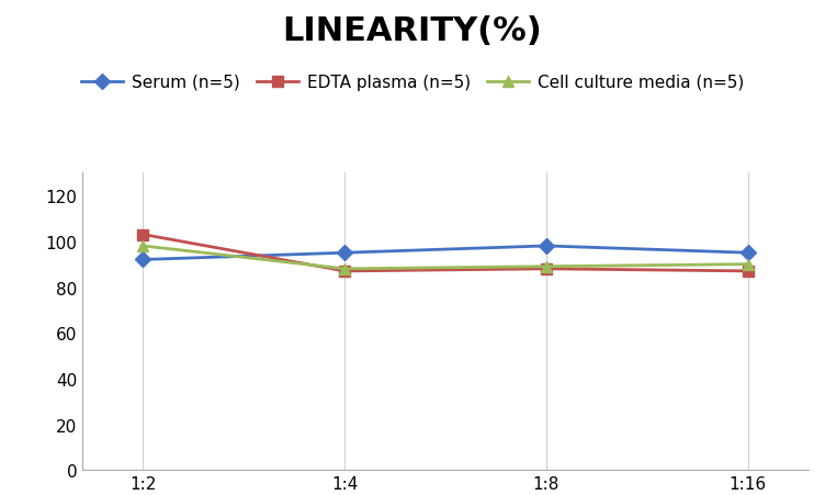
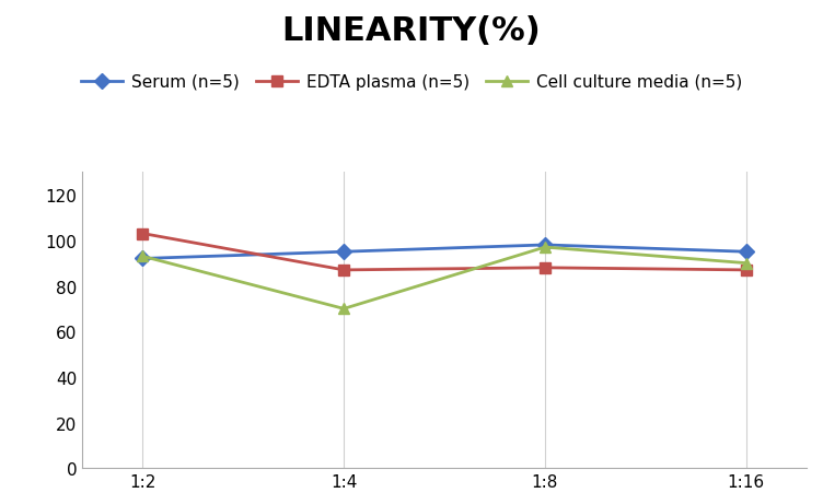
Cell culture media (n=5)/1:2: 98 -> 93
Cell culture media (n=5)/1:4: 88 -> 70
Cell culture media (n=5)/1:8: 89 -> 97
